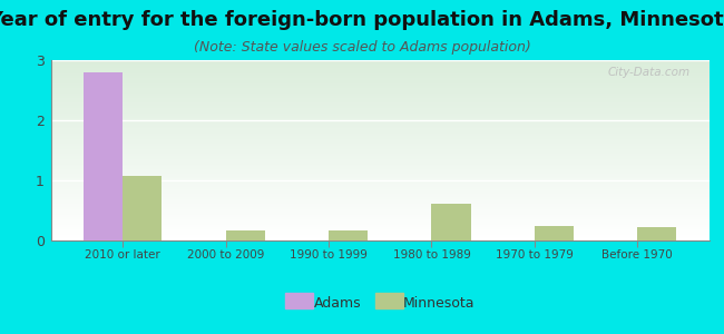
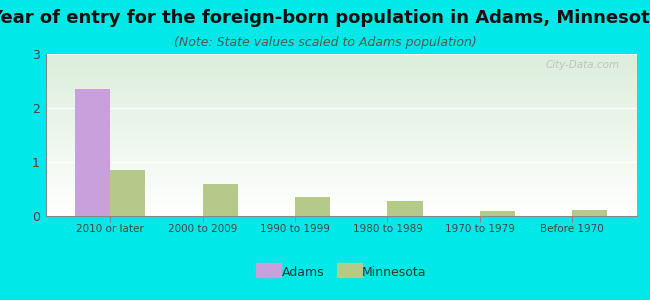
Adams/2010 or later: 2.80 -> 2.35
Minnesota/2010 or later: 1.08 -> 0.85
Minnesota/2000 to 2009: 0.16 -> 0.60
Minnesota/1990 to 1999: 0.16 -> 0.35
Minnesota/1980 to 1989: 0.62 -> 0.27
Minnesota/1970 to 1979: 0.24 -> 0.10
Minnesota/Before 1970: 0.22 -> 0.12
